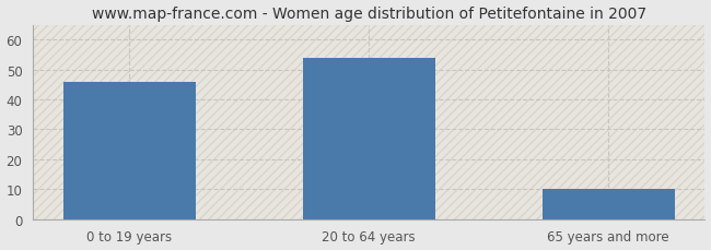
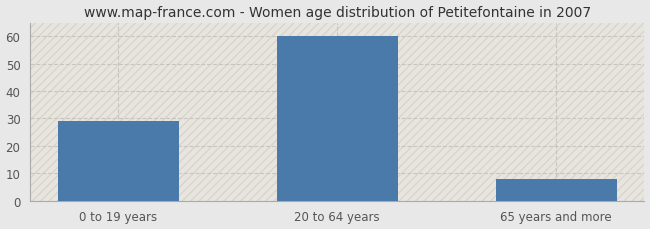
0 to 19 years: 46 -> 29
20 to 64 years: 54 -> 60
65 years and more: 10 -> 8
